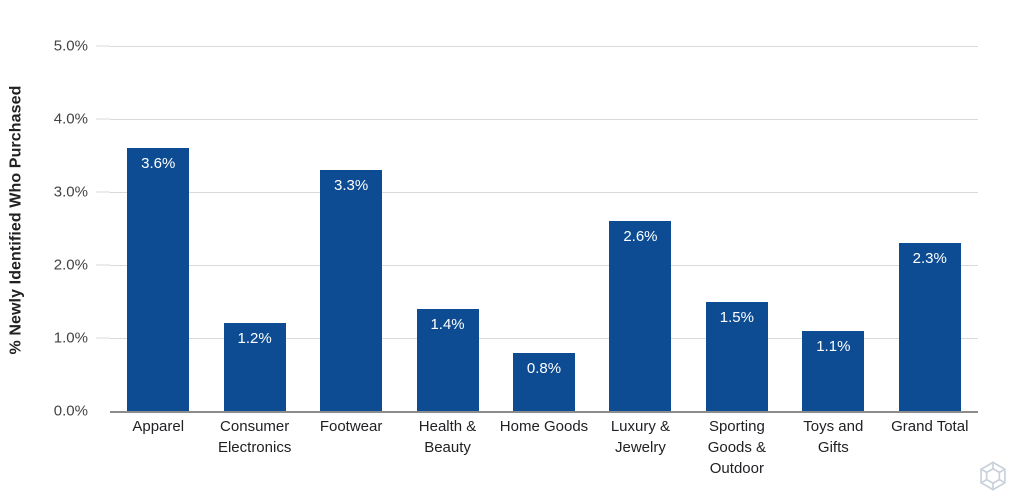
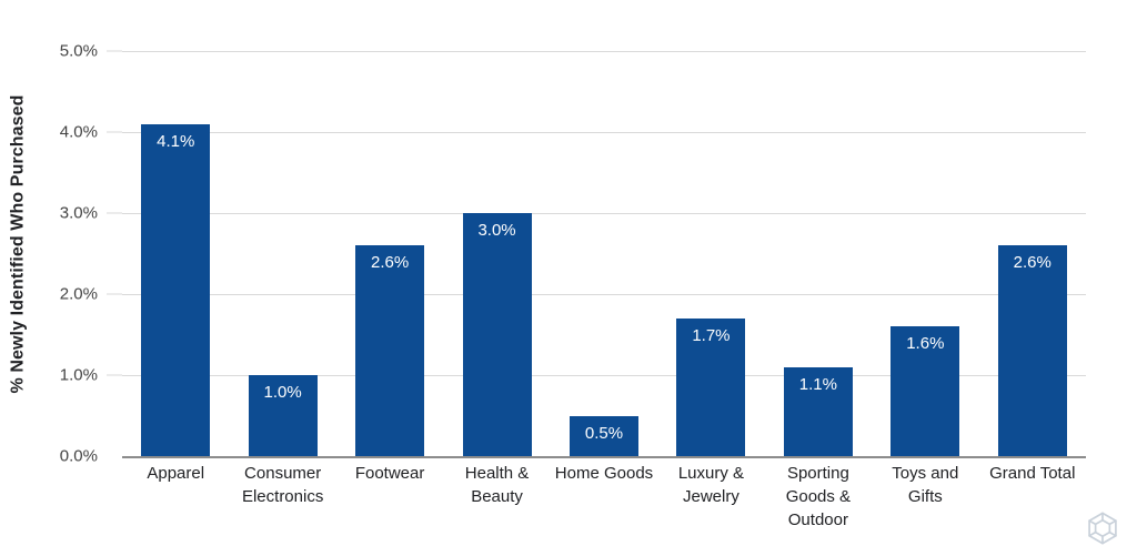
Apparel: 3.6% -> 4.1%
Consumer Electronics: 1.2% -> 1.0%
Footwear: 3.3% -> 2.6%
Health & Beauty: 1.4% -> 3.0%
Home Goods: 0.8% -> 0.5%
Luxury & Jewelry: 2.6% -> 1.7%
Sporting Goods & Outdoor: 1.5% -> 1.1%
Toys and Gifts: 1.1% -> 1.6%
Grand Total: 2.3% -> 2.6%
